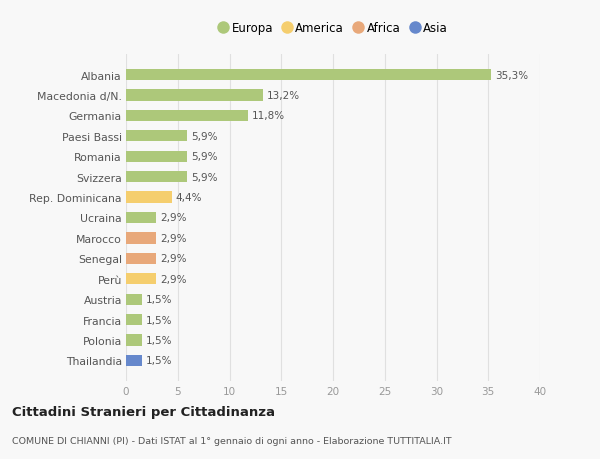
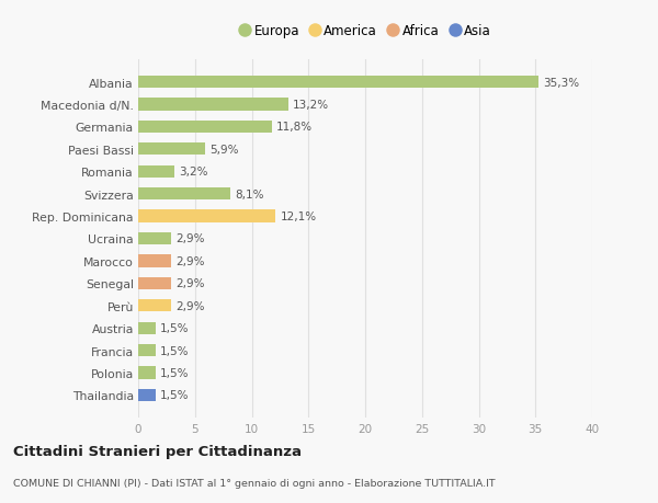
Romania: 5,9% -> 3,2%
Svizzera: 5,9% -> 8,1%
Rep. Dominicana: 4,4% -> 12,1%
